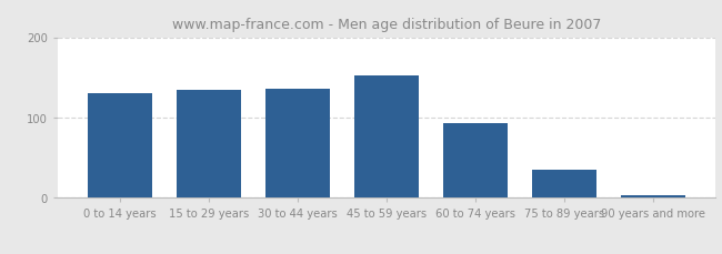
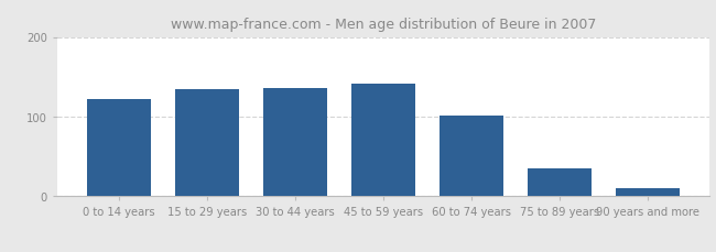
0 to 14 years: 130 -> 122
45 to 59 years: 152 -> 142
60 to 74 years: 93 -> 102
90 years and more: 3 -> 10
